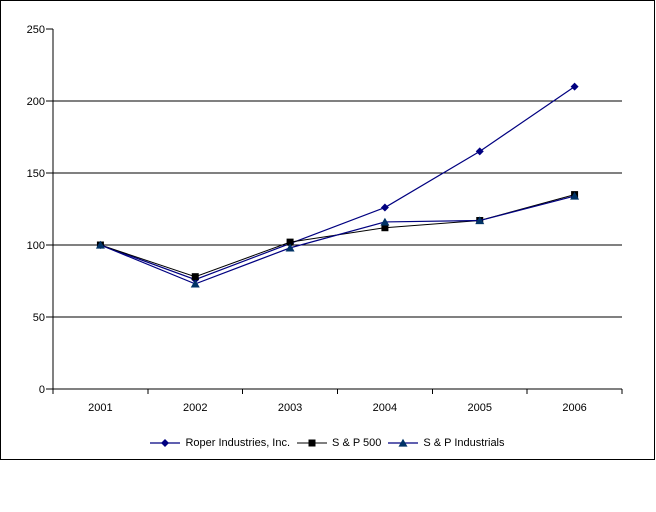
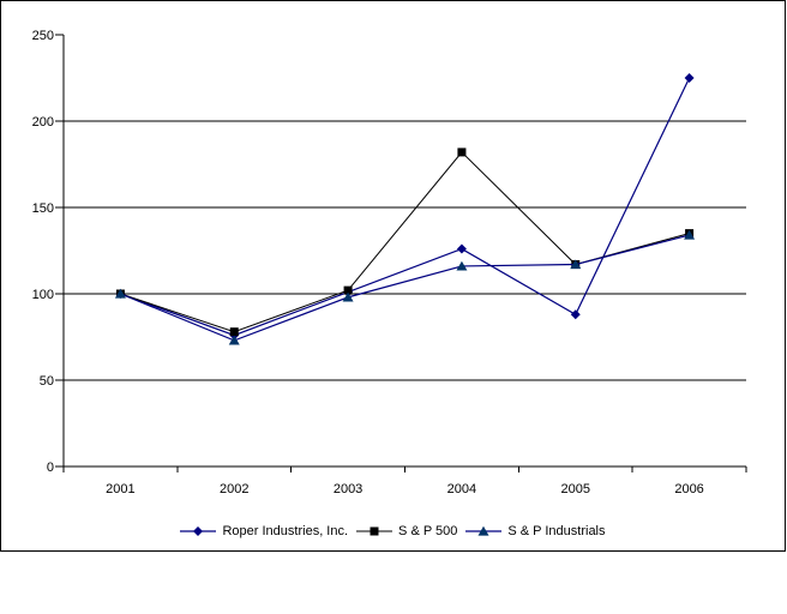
S & P 500/2004: 112 -> 182
Roper Industries, Inc./2005: 165 -> 88
Roper Industries, Inc./2006: 210 -> 225
